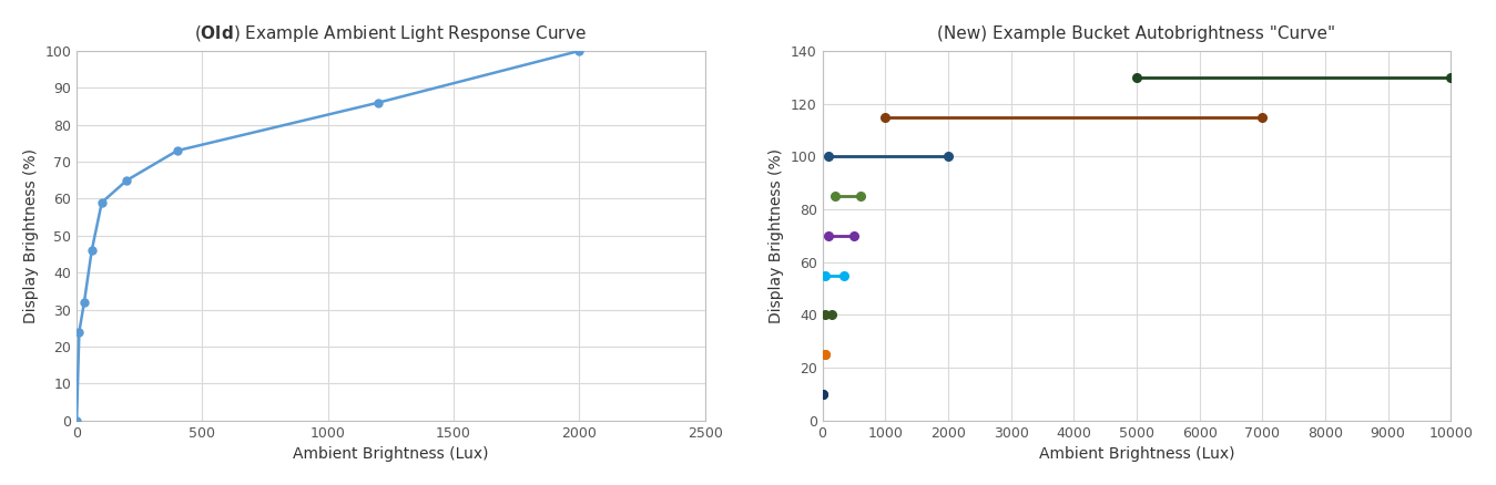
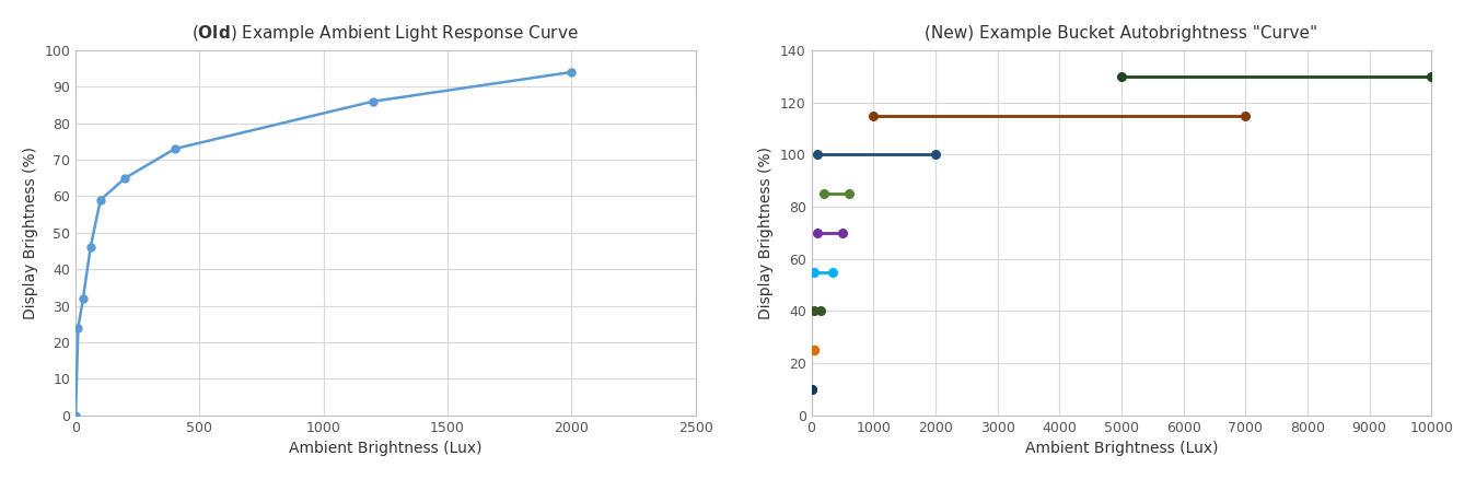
2000: 100 -> 94
